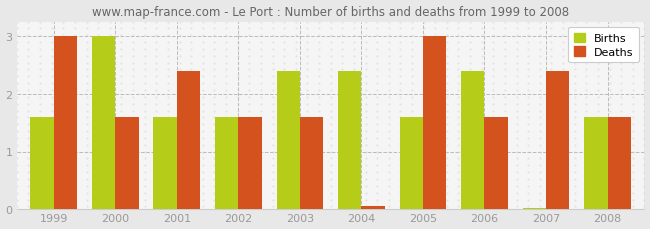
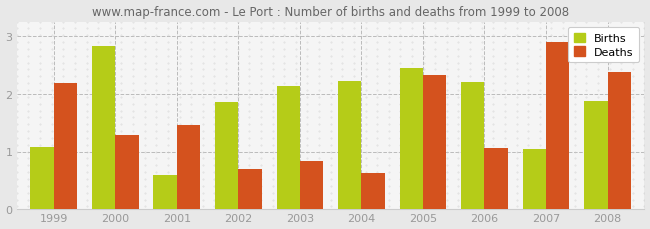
Births/1999: 1.60 -> 1.08
Deaths/1999: 3.00 -> 2.18
Births/2000: 3.00 -> 2.82
Deaths/2000: 1.60 -> 1.28
Births/2001: 1.60 -> 0.60
Deaths/2001: 2.40 -> 1.46
Births/2002: 1.60 -> 1.86
Deaths/2002: 1.60 -> 0.70
Births/2003: 2.40 -> 2.14
Deaths/2003: 1.60 -> 0.84
Births/2004: 2.40 -> 2.22
Deaths/2004: 0.05 -> 0.62
Births/2005: 1.60 -> 2.44
Deaths/2005: 3.00 -> 2.32
Births/2006: 2.40 -> 2.20
Deaths/2006: 1.60 -> 1.06
Births/2007: 0.03 -> 1.04
Deaths/2007: 2.40 -> 2.90
Births/2008: 1.60 -> 1.88
Deaths/2008: 1.60 -> 2.38
